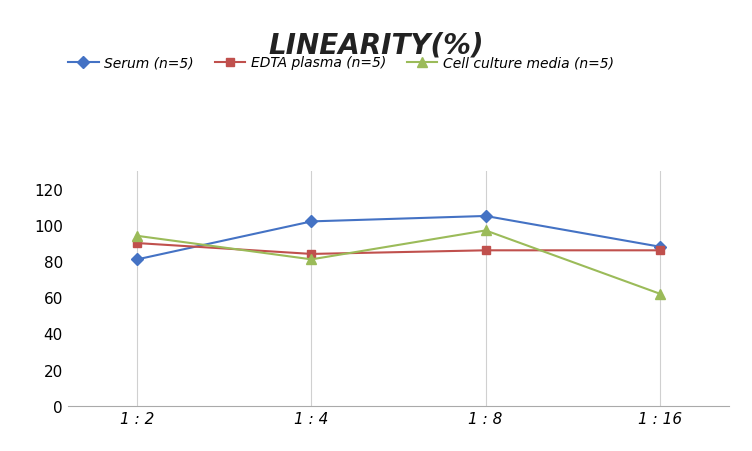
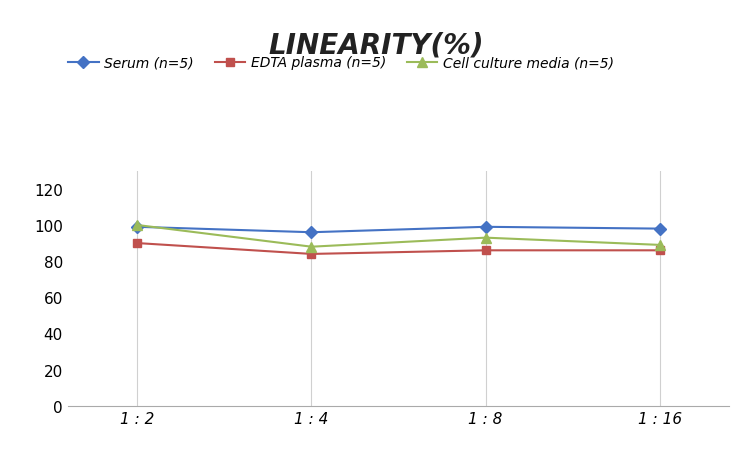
Serum (n=5)/1 : 2: 81 -> 99
Cell culture media (n=5)/1 : 2: 94 -> 100
Serum (n=5)/1 : 4: 102 -> 96
Cell culture media (n=5)/1 : 4: 81 -> 88
Serum (n=5)/1 : 8: 105 -> 99
Cell culture media (n=5)/1 : 8: 97 -> 93
Serum (n=5)/1 : 16: 88 -> 98
Cell culture media (n=5)/1 : 16: 62 -> 89
